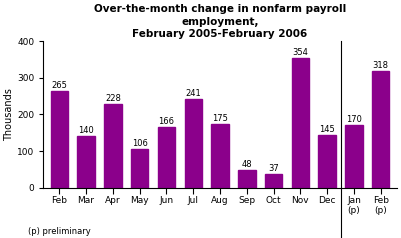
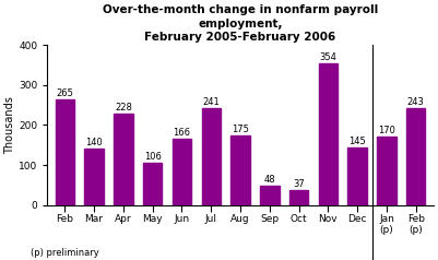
Feb (p): 318 -> 243
